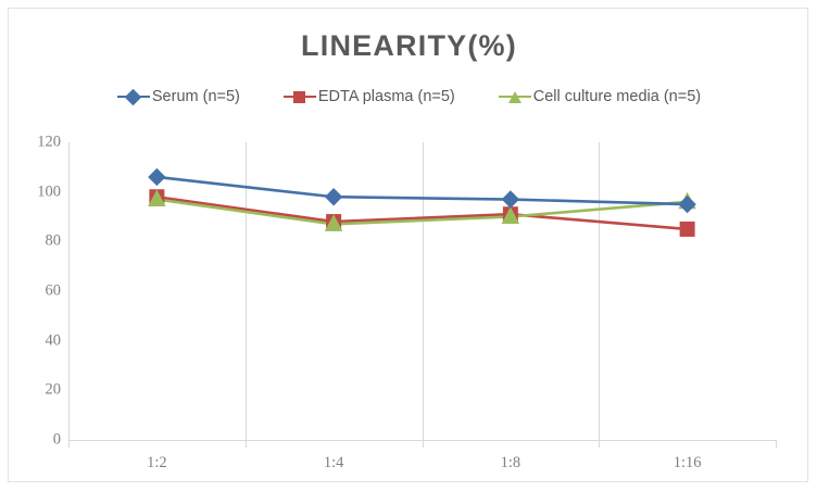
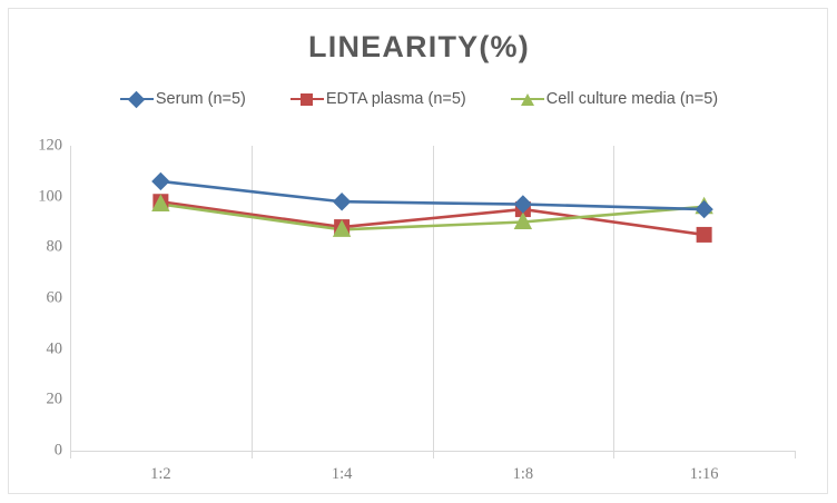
EDTA plasma (n=5)/1:8: 91 -> 95
